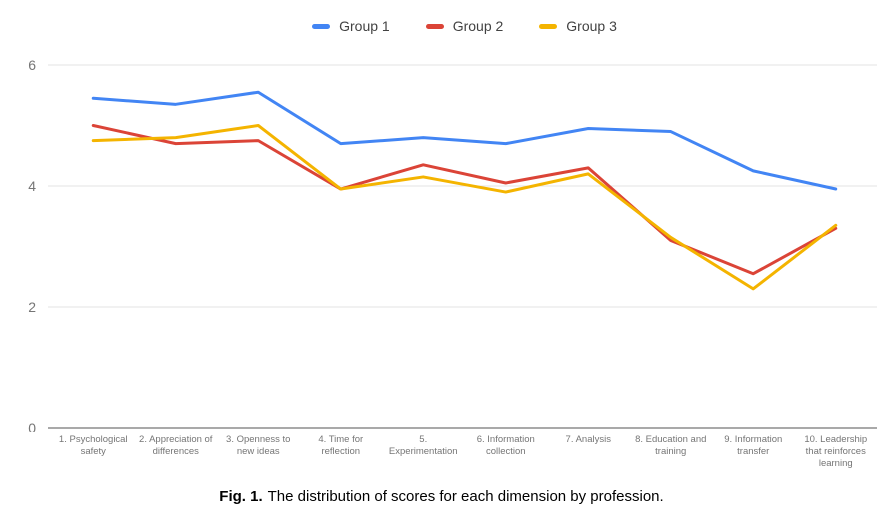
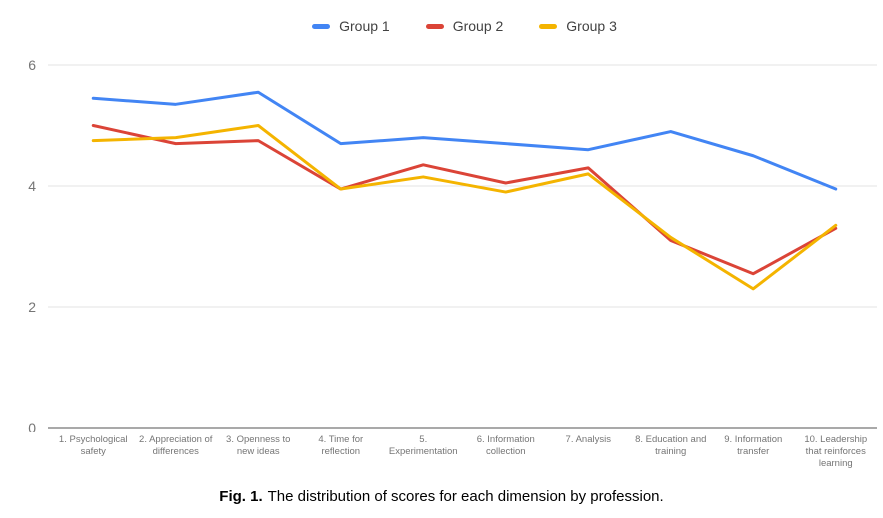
Group 1/7. Analysis: 5.0 -> 4.6
Group 1/9. Information transfer: 4.2 -> 4.5
